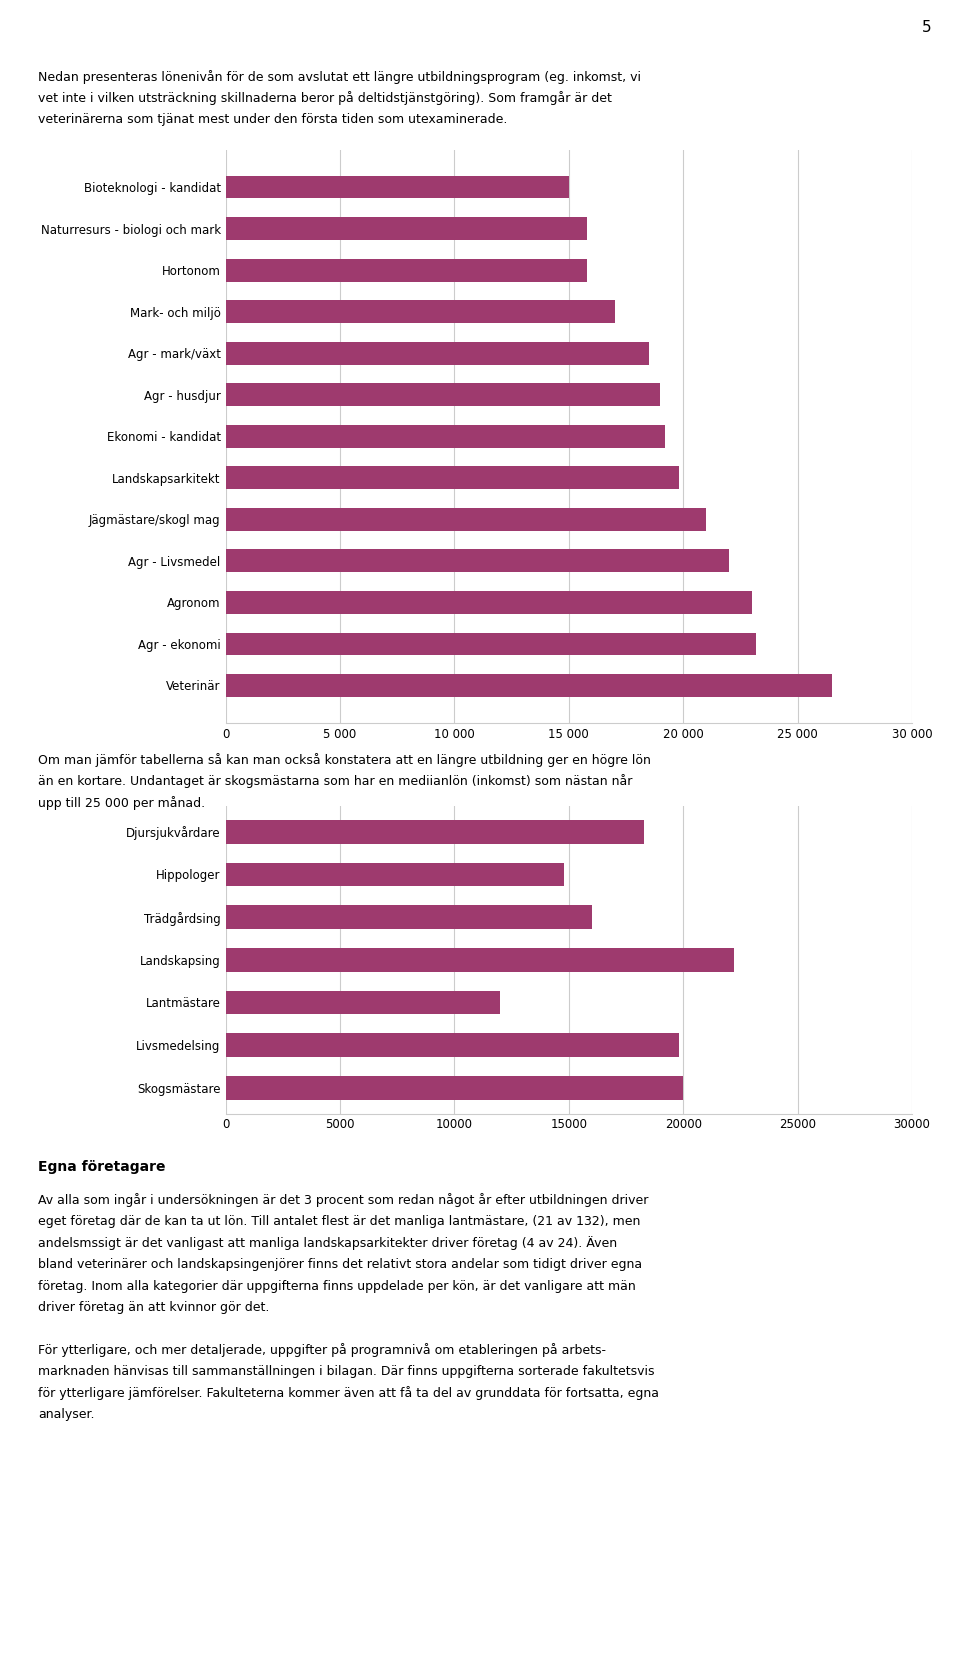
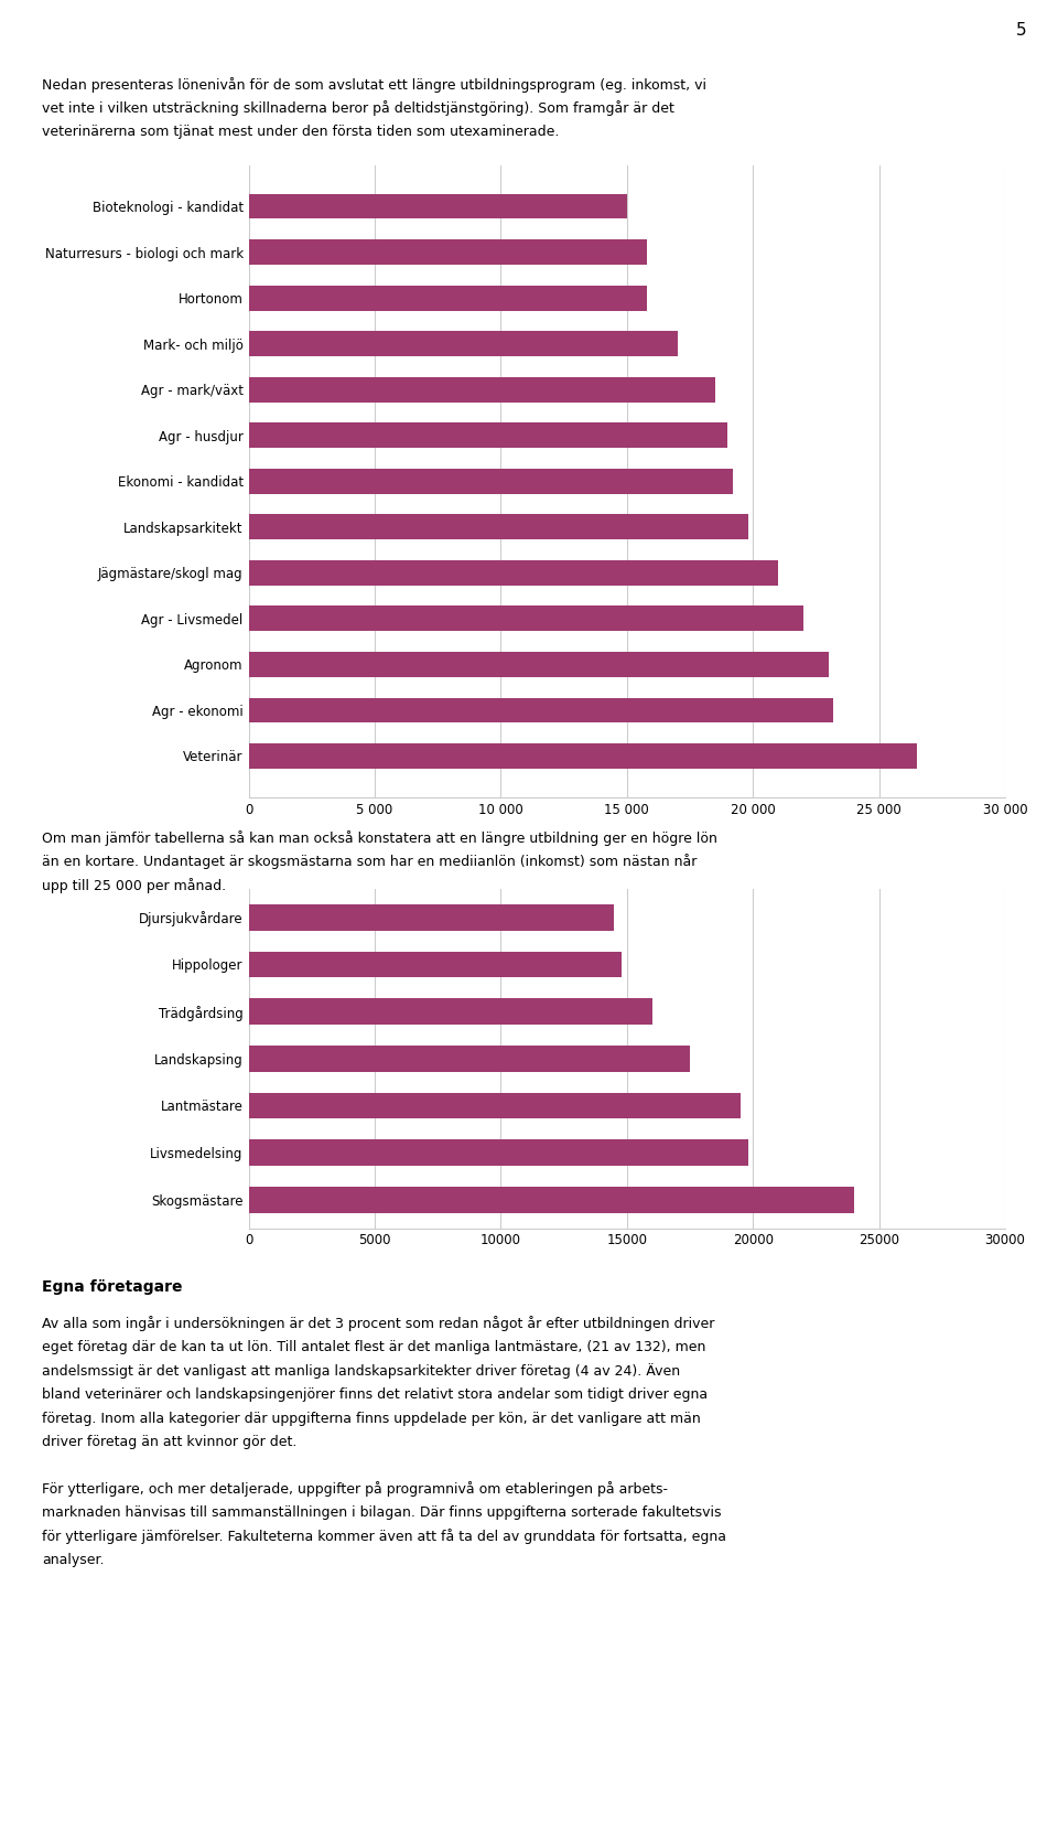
Djursjukvårdare: 18300 -> 14500
Landskapsing: 22200 -> 17500
Lantmästare: 12000 -> 19500
Skogsmästare: 20000 -> 24000
